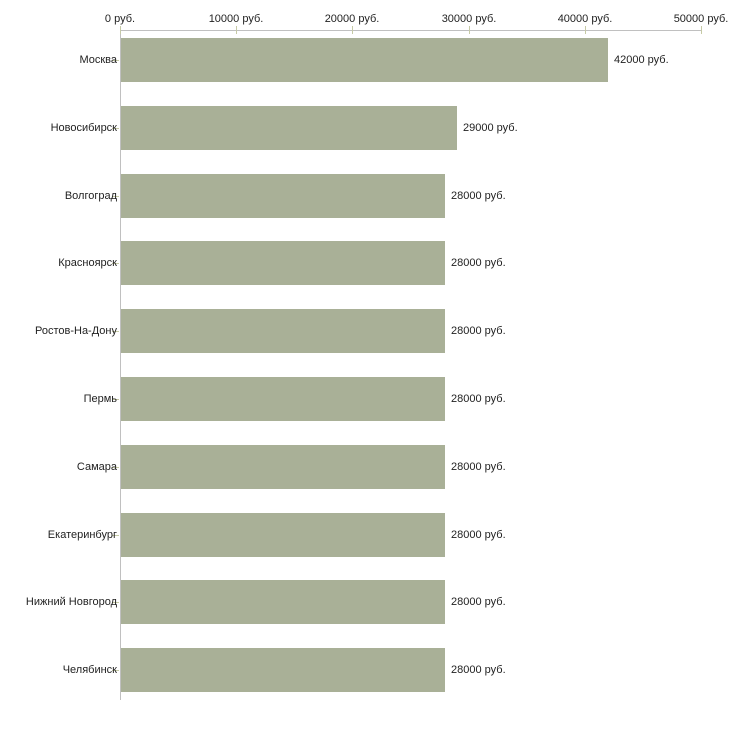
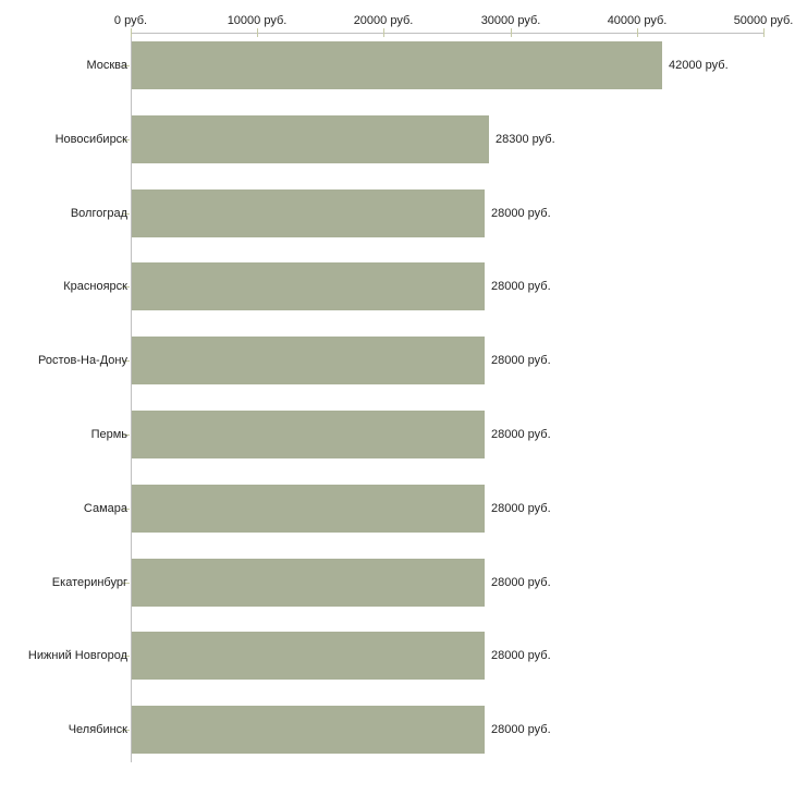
Новосибирск: 29000 -> 28300
